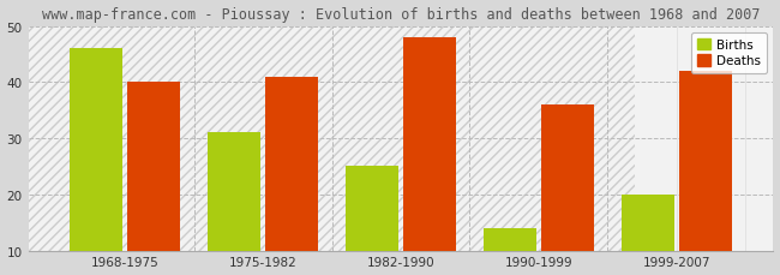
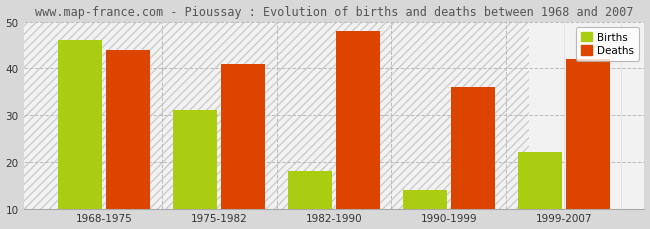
Deaths/1968-1975: 40 -> 44
Births/1982-1990: 25 -> 18
Births/1999-2007: 20 -> 22
